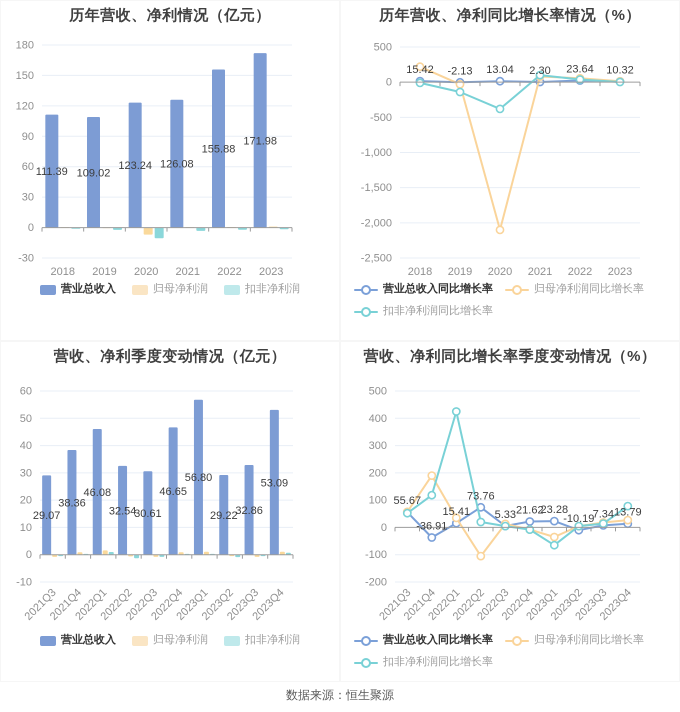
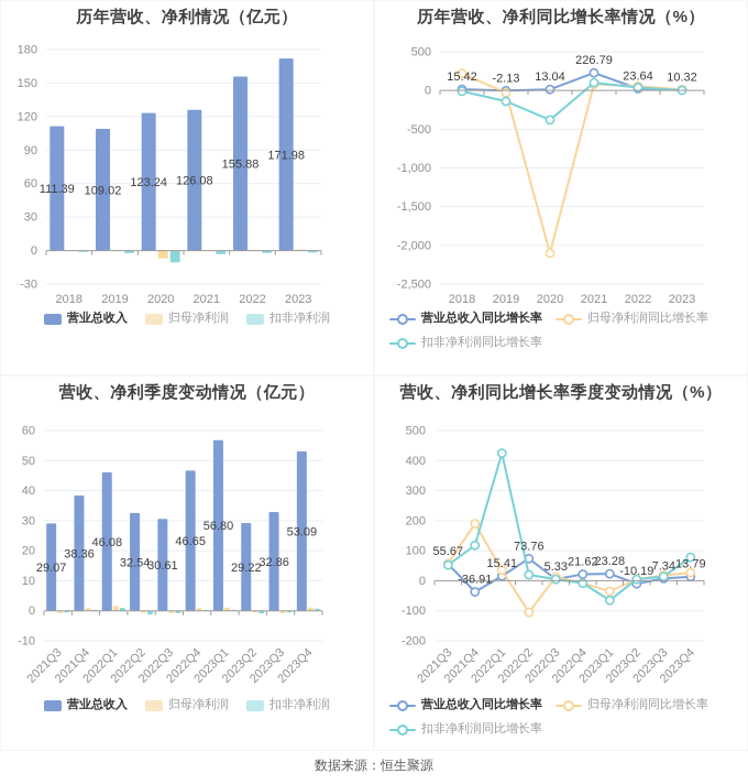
历年营收、净利同比增长率情况（%）/营业总收入同比增长率/2021: 2.30 -> 226.79
